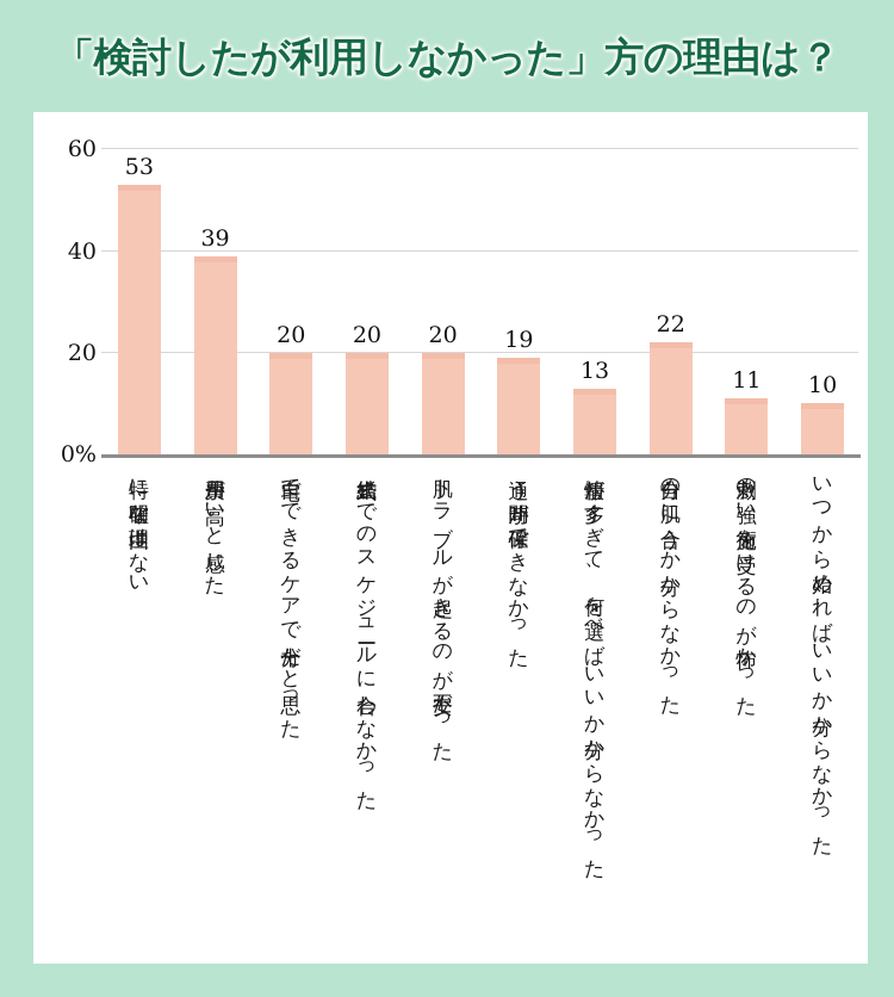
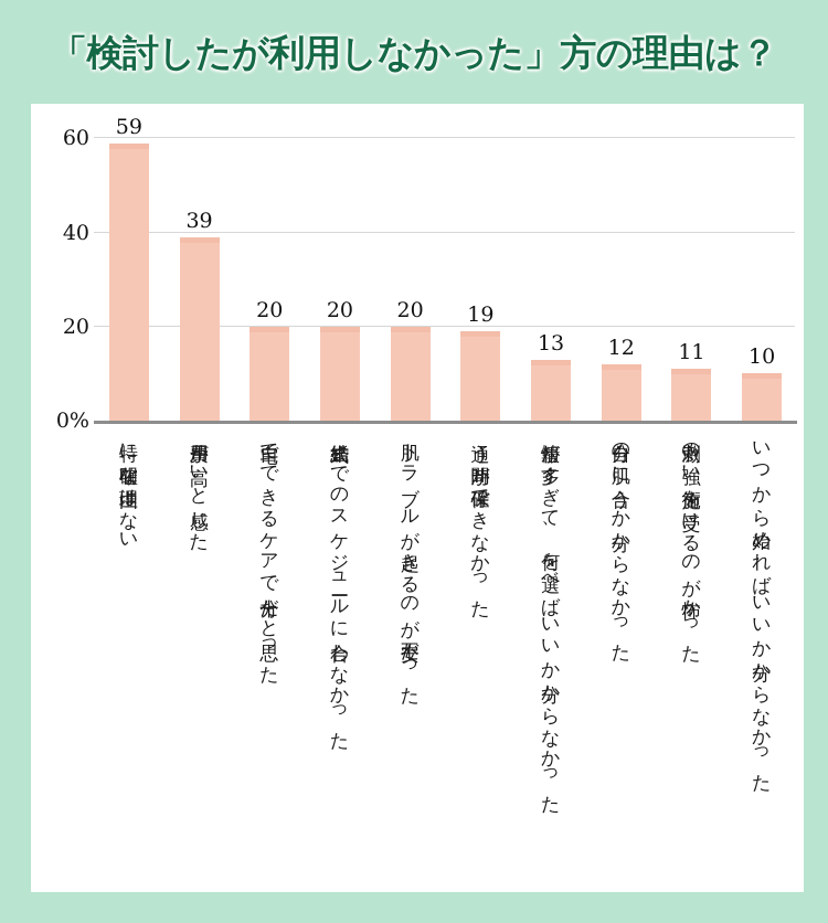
特に明確な理由はない: 53 -> 59
自分の肌に合うか分からなかった: 22 -> 12
